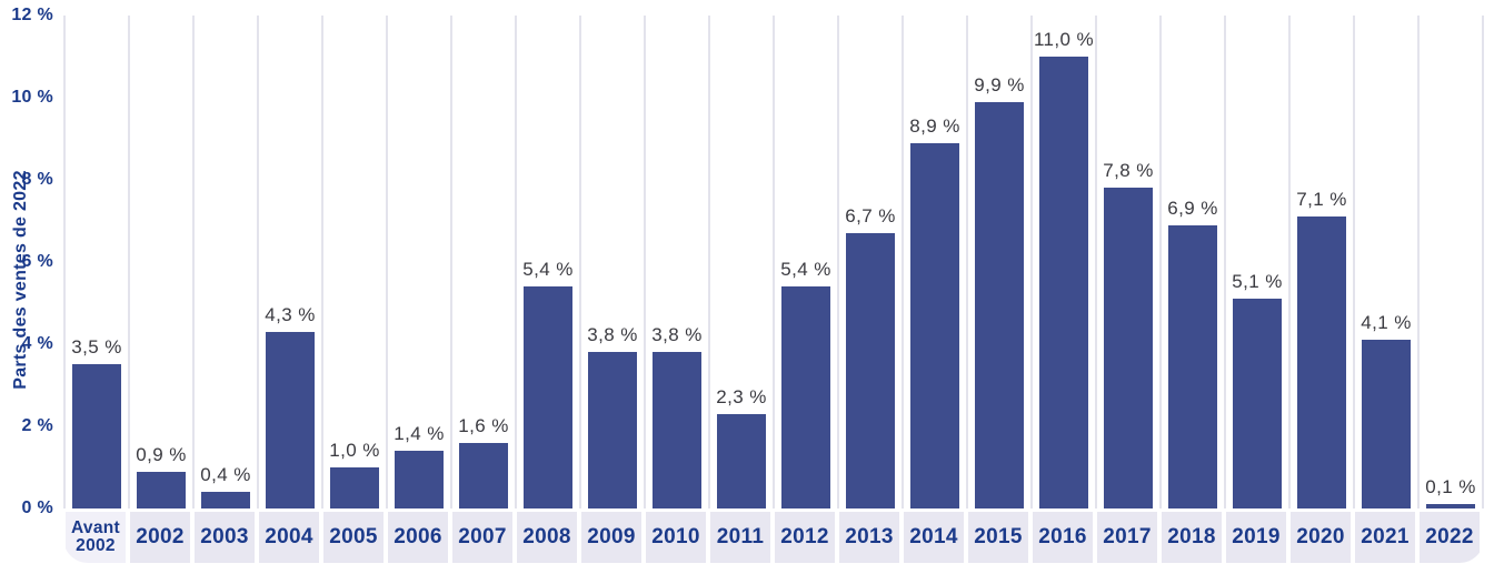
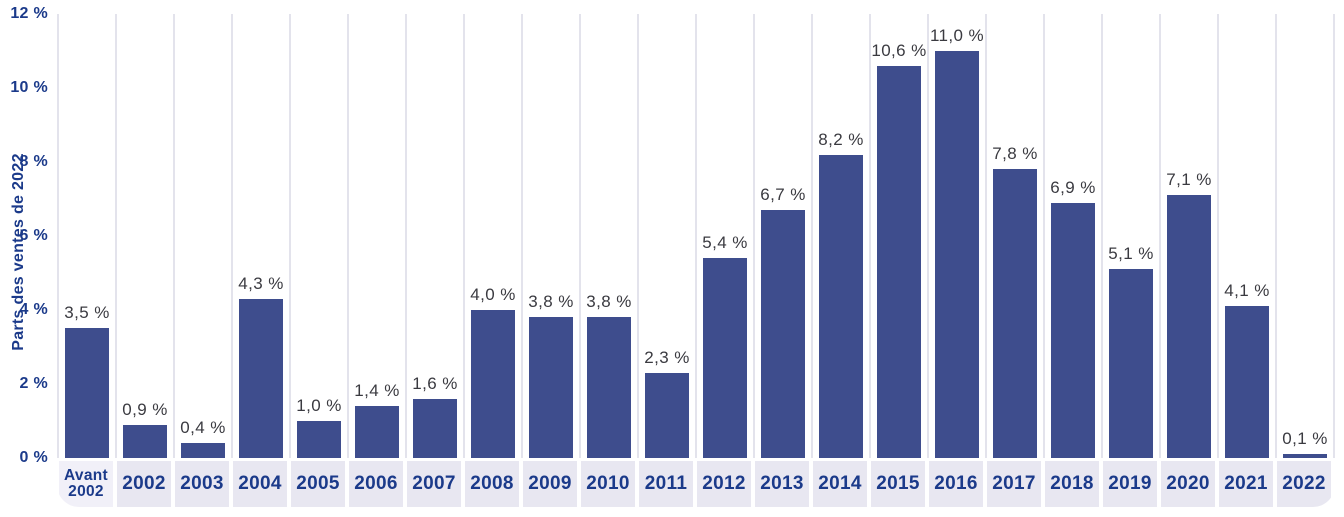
2008: 5,4 -> 4,0
2014: 8,9 -> 8,2
2015: 9,9 -> 10,6
